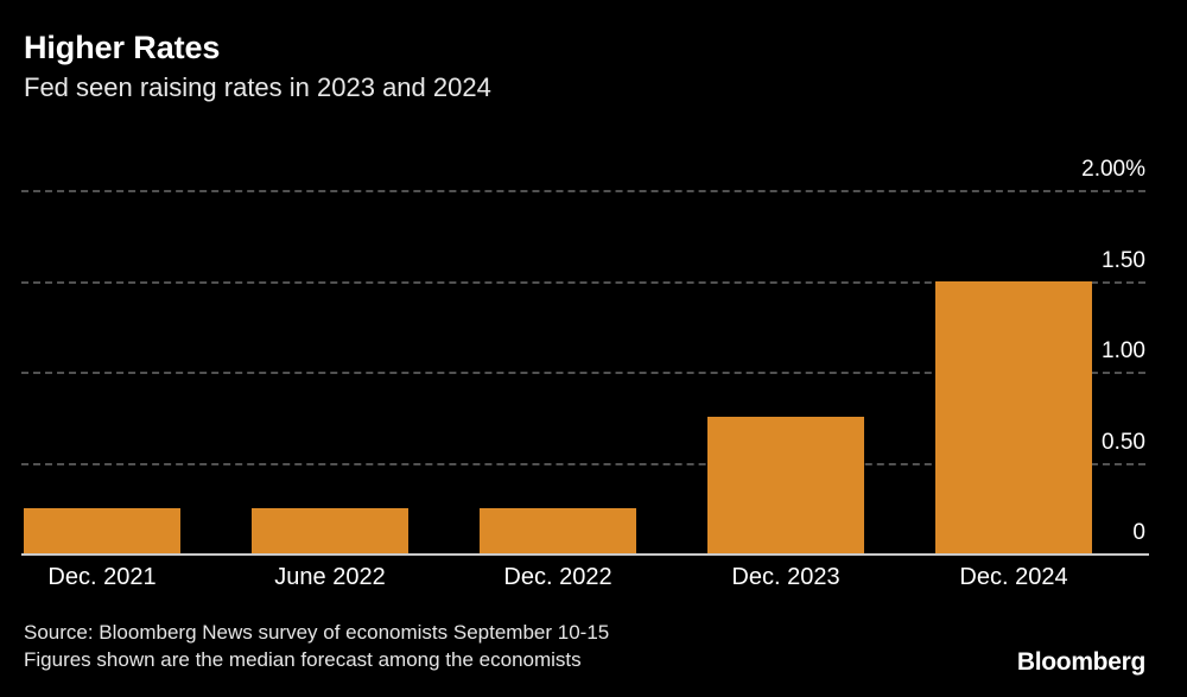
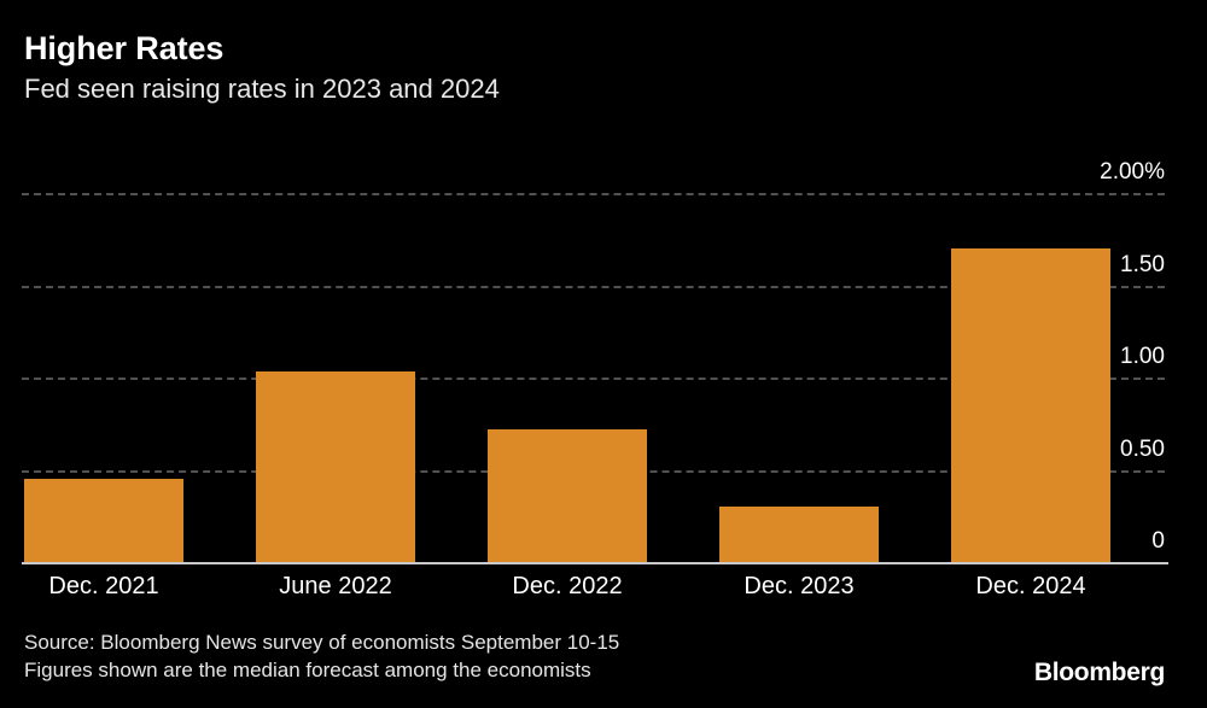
Dec. 2021: 0.25% -> 0.45%
June 2022: 0.25% -> 1.03%
Dec. 2022: 0.25% -> 0.72%
Dec. 2023: 0.75% -> 0.30%
Dec. 2024: 1.50% -> 1.70%
